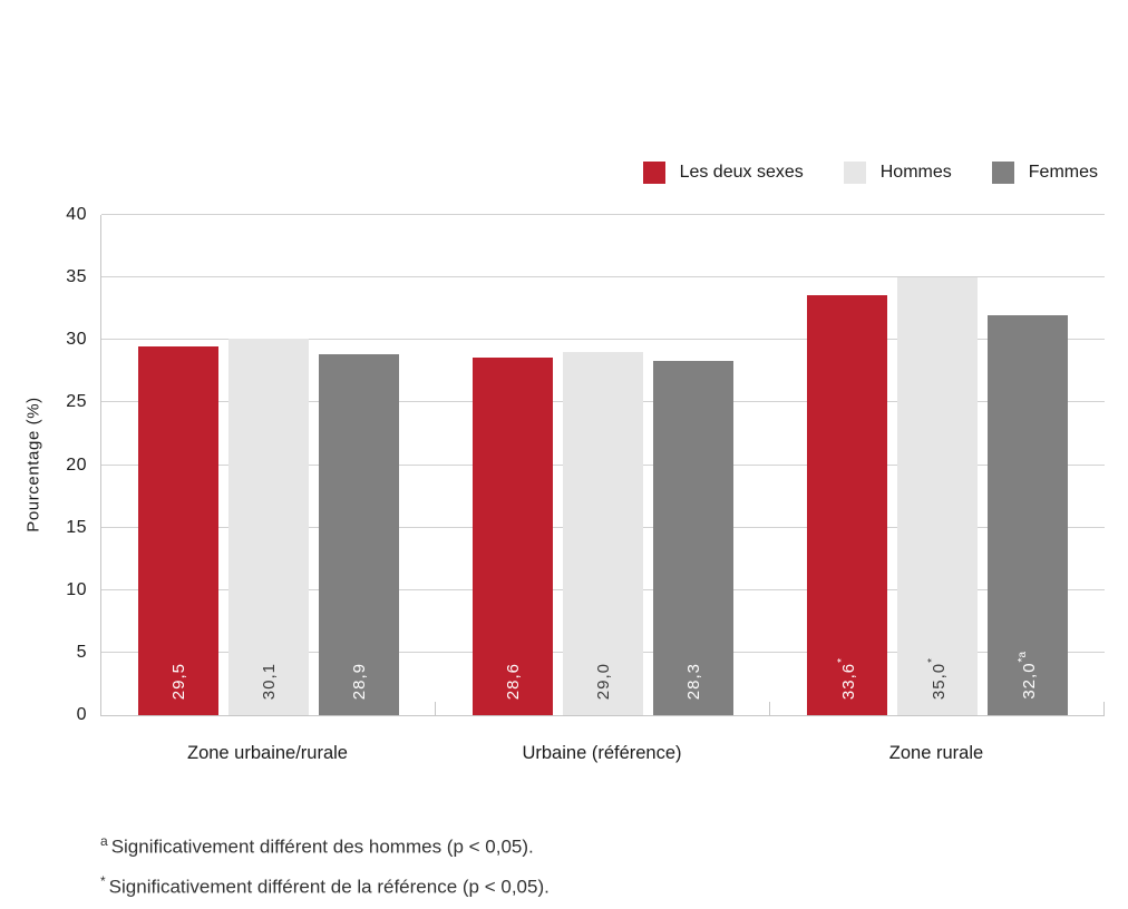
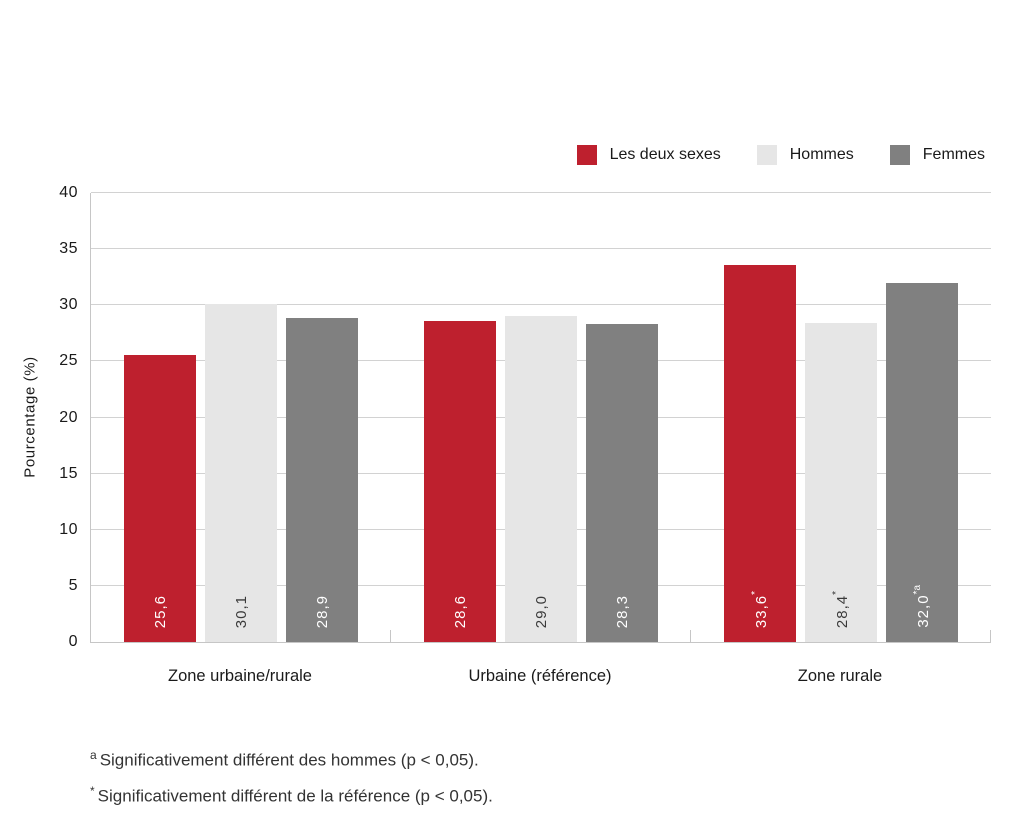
Les deux sexes/Zone urbaine/rurale: 29,5 -> 25,6
Hommes/Zone rurale: 35,0 -> 28,4
